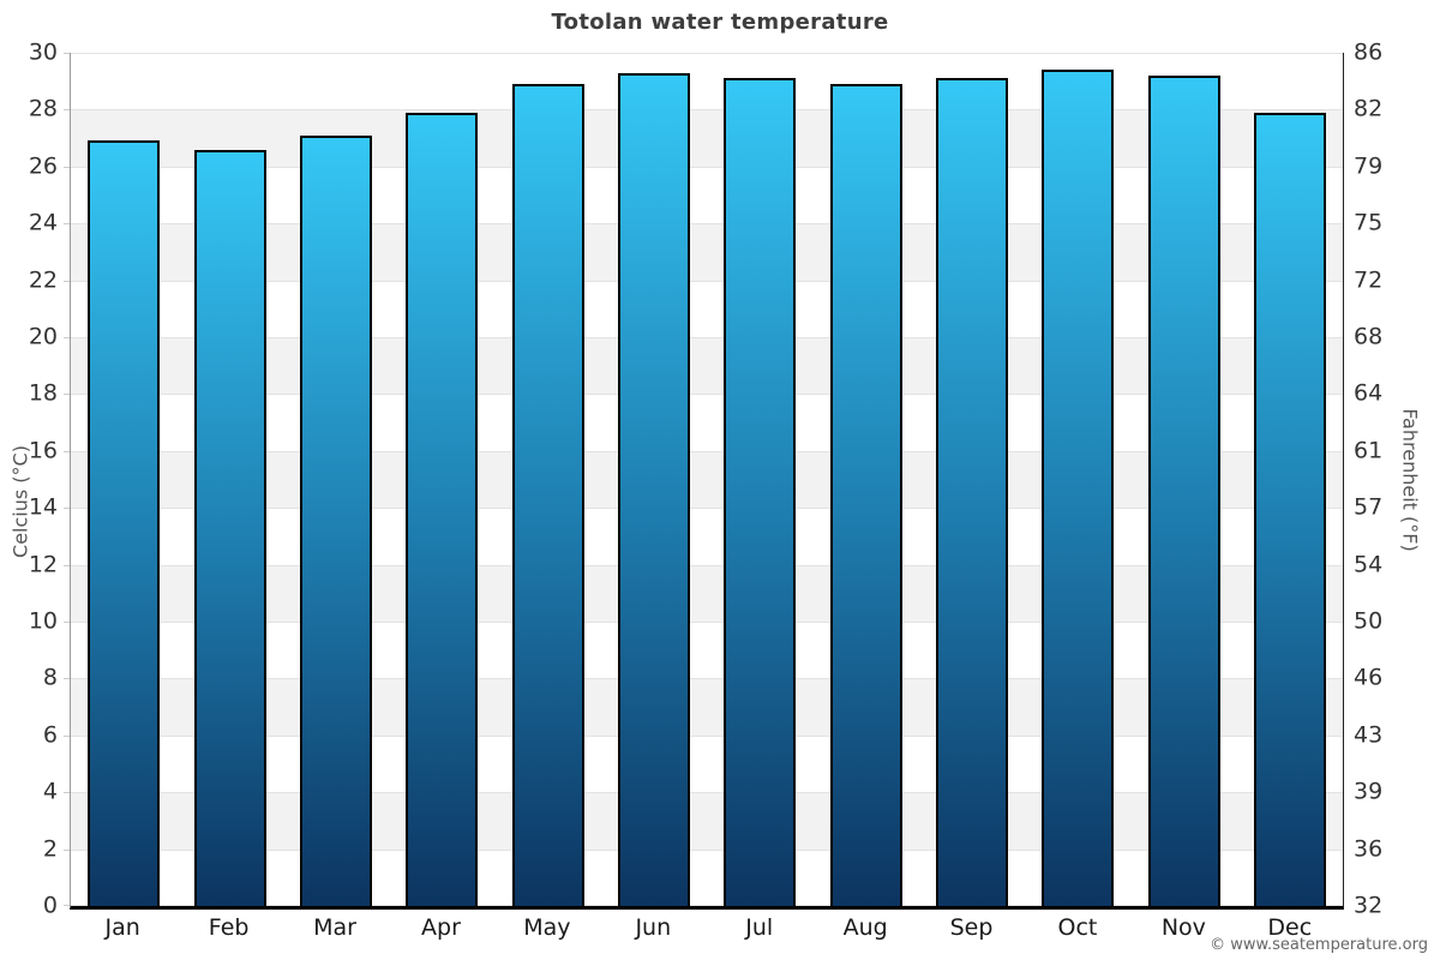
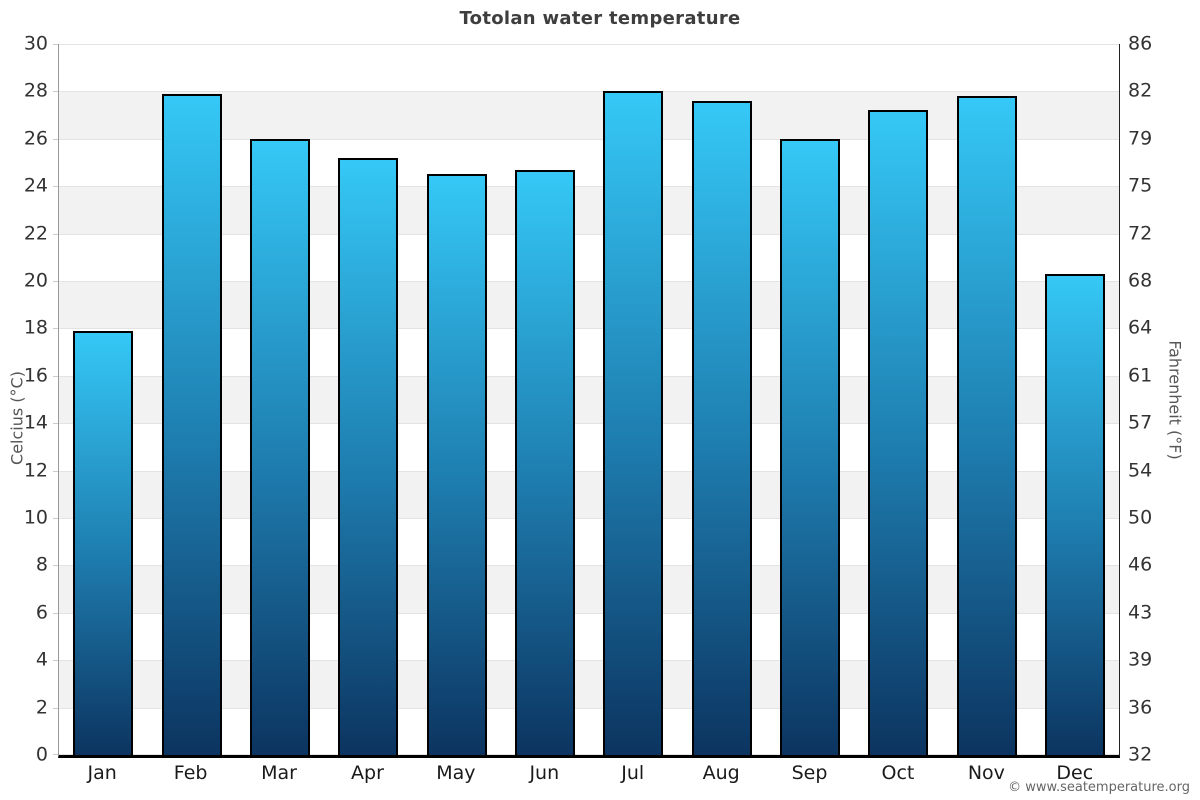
Jan: 26.9 -> 17.9
Feb: 26.6 -> 27.9
Mar: 27.1 -> 26.0
Apr: 27.9 -> 25.2
May: 28.9 -> 24.5
Jun: 29.3 -> 24.7
Jul: 29.1 -> 28.0
Aug: 28.9 -> 27.6
Sep: 29.1 -> 26.0
Oct: 29.4 -> 27.2
Nov: 29.2 -> 27.8
Dec: 27.9 -> 20.3
